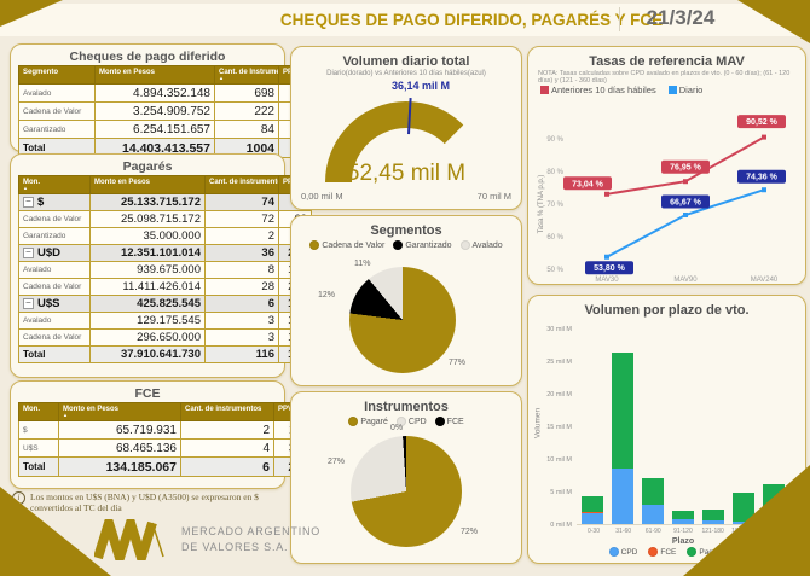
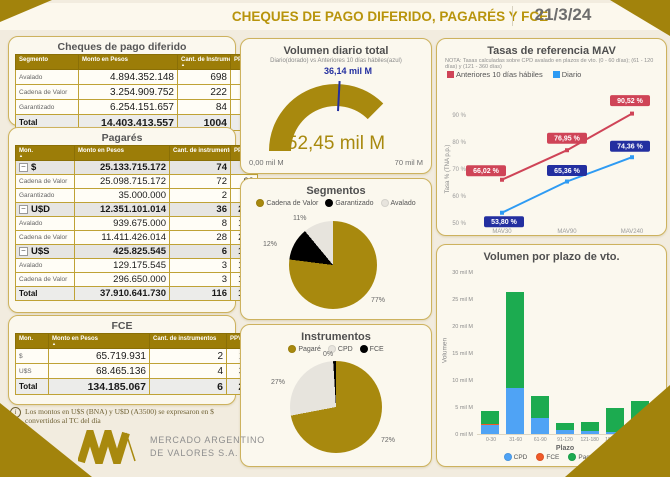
Tasas de referencia MAV/Anteriores 10 días hábiles/MAV30: 73,04 -> 66,02
Tasas de referencia MAV/Diario/MAV90: 66,67 -> 65,36
